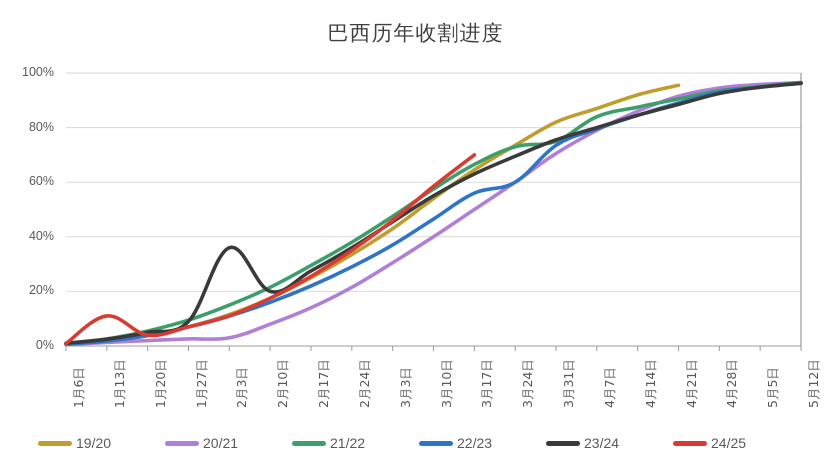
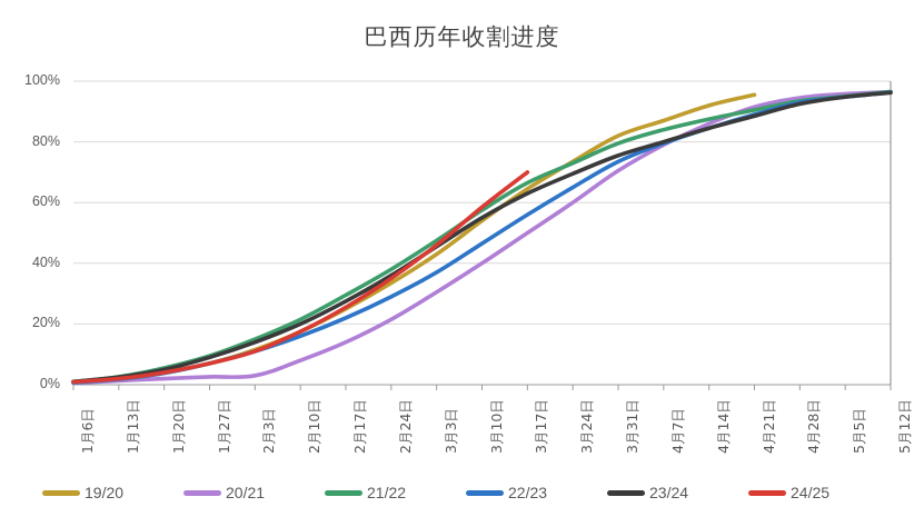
24/25/1月13日: 11% -> 2%
23/24/2月3日: 36% -> 14%
22/23/3月24日: 60% -> 65%
21/22/3月31日: 75% -> 80%
